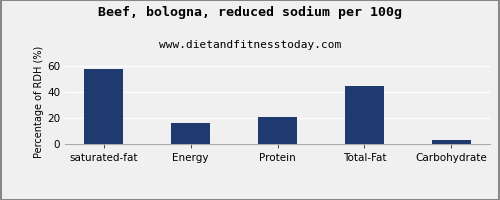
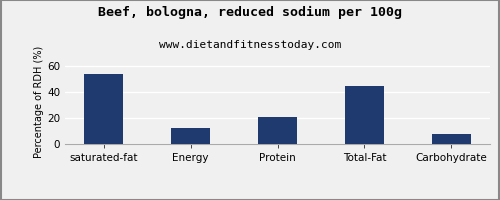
saturated-fat: 58 -> 54
Energy: 16 -> 12
Carbohydrate: 3 -> 8
